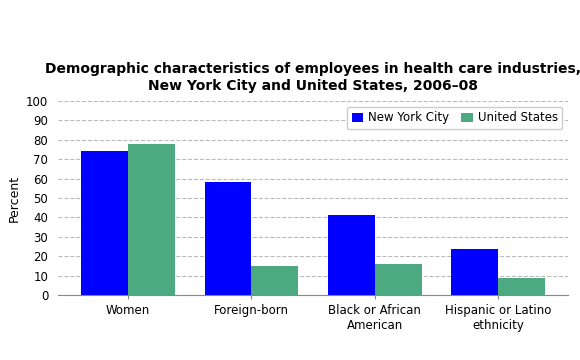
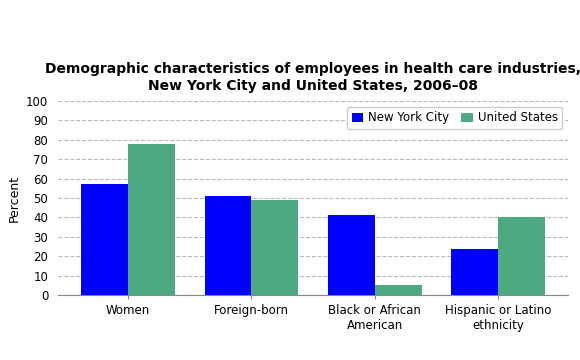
New York City/Women: 74 -> 57
New York City/Foreign-born: 58 -> 51
United States/Foreign-born: 15 -> 49
United States/Black or African American: 16 -> 5
United States/Hispanic or Latino ethnicity: 9 -> 40
